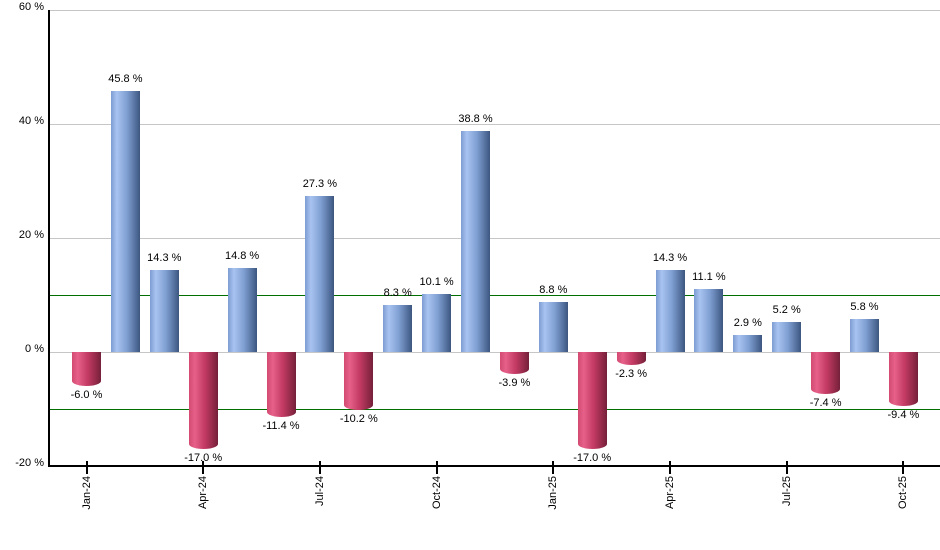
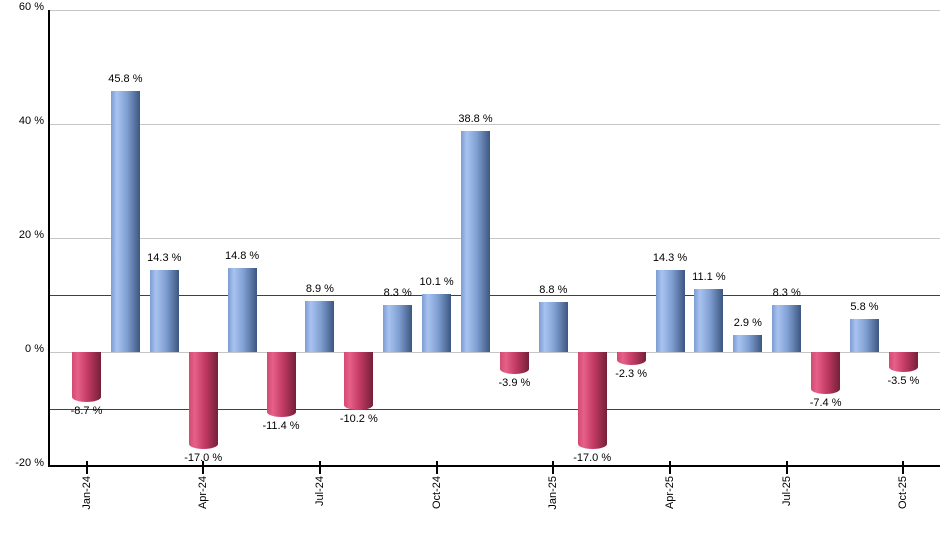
Jan-24: -6.0 -> -8.7
Jul-24: 27.3 -> 8.9
Jul-25: 5.2 -> 8.3
Oct-25: -9.4 -> -3.5
